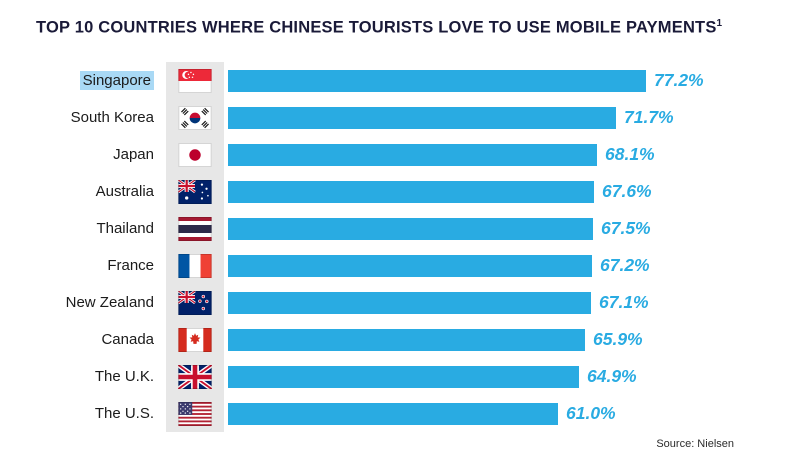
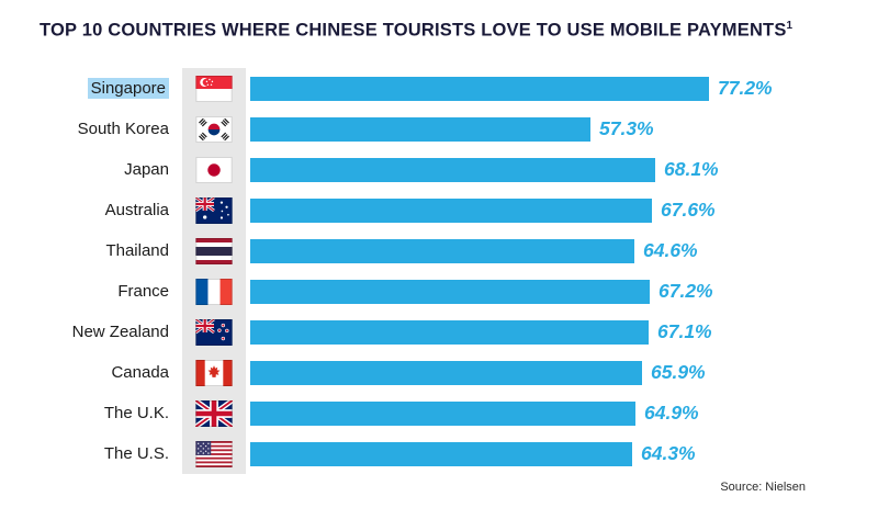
South Korea: 71.7% -> 57.3%
Thailand: 67.5% -> 64.6%
The U.S.: 61.0% -> 64.3%
